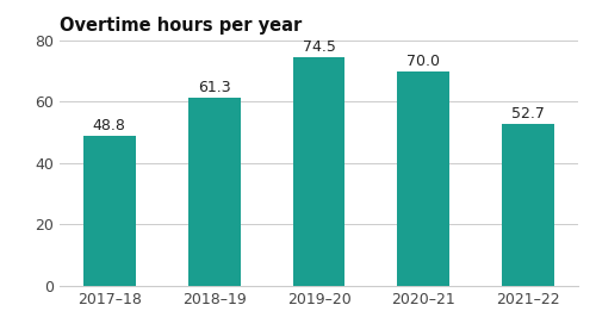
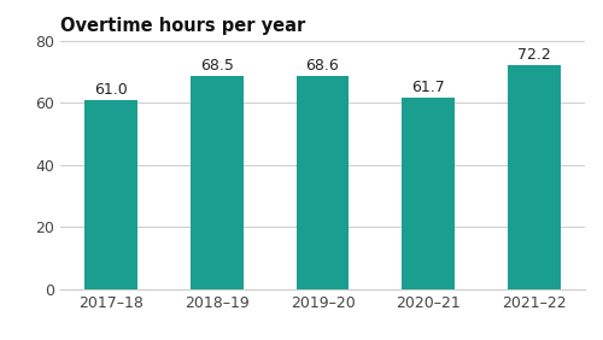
2017–18: 48.8 -> 61.0
2018–19: 61.3 -> 68.5
2019–20: 74.5 -> 68.6
2020–21: 70.0 -> 61.7
2021–22: 52.7 -> 72.2
